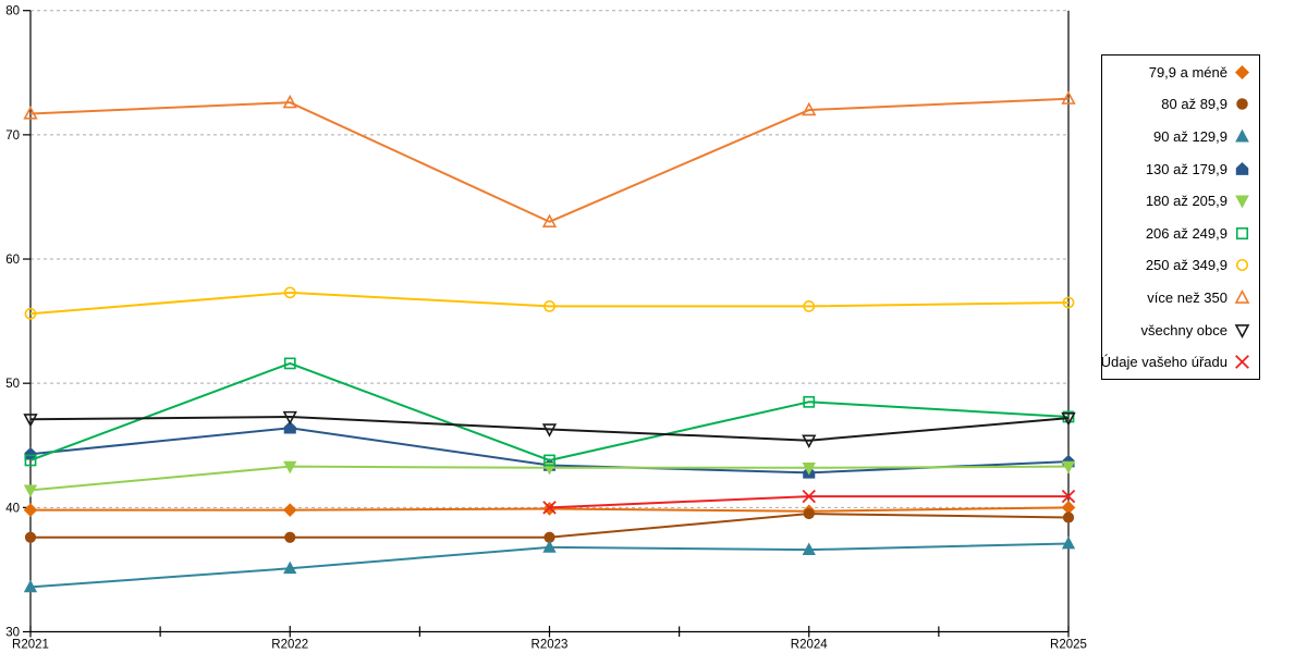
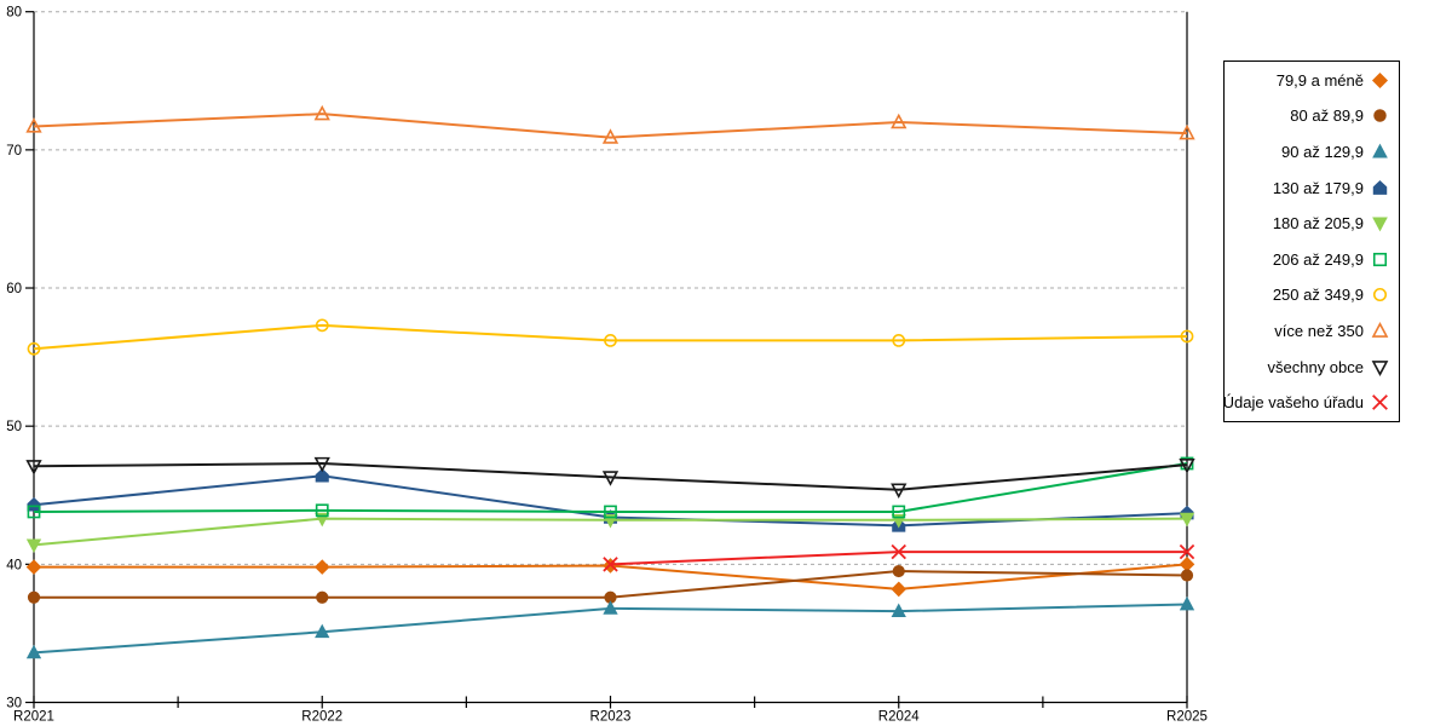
206 až 249,9/R2022: 51.6 -> 43.9
více než 350/R2023: 63.0 -> 70.9
79,9 a méně/R2024: 39.7 -> 38.2
206 až 249,9/R2024: 48.5 -> 43.8
více než 350/R2025: 72.9 -> 71.2
